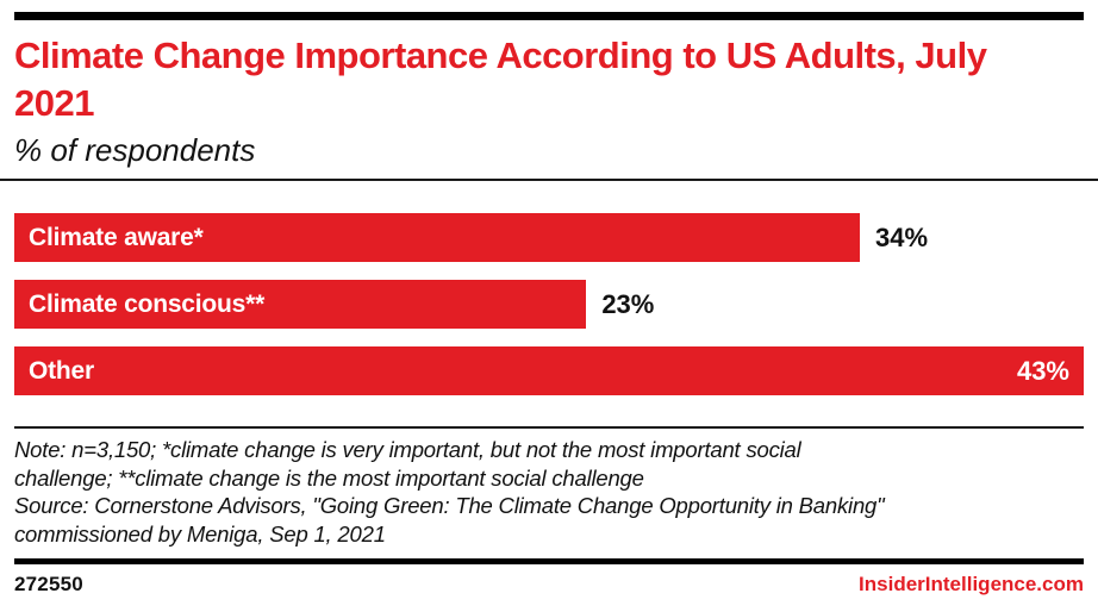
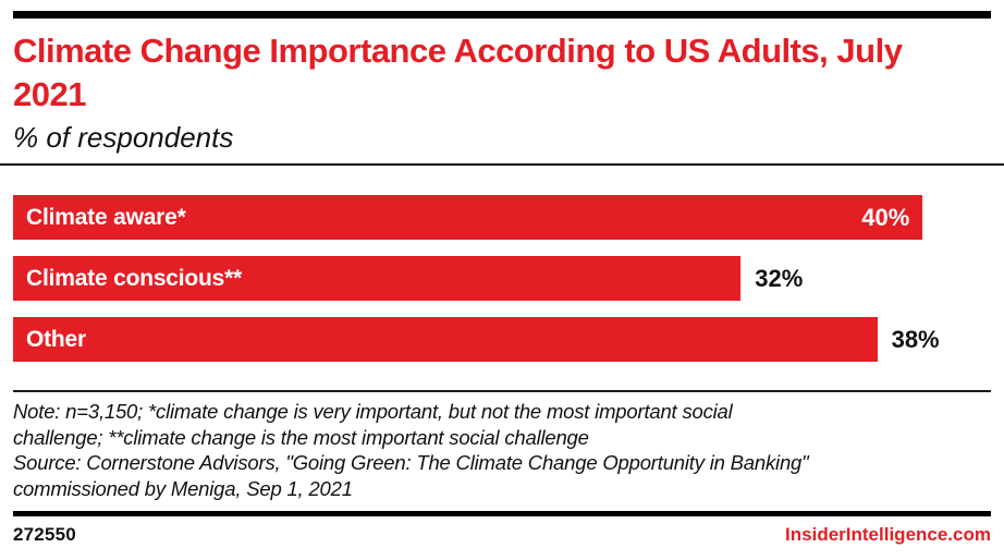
Climate aware*: 34% -> 40%
Climate conscious**: 23% -> 32%
Other: 43% -> 38%
